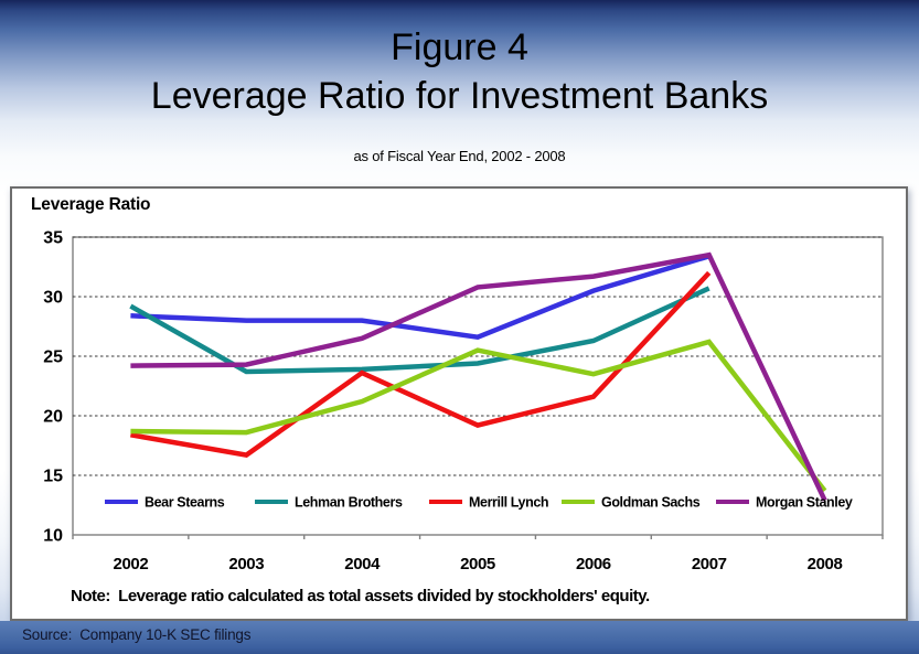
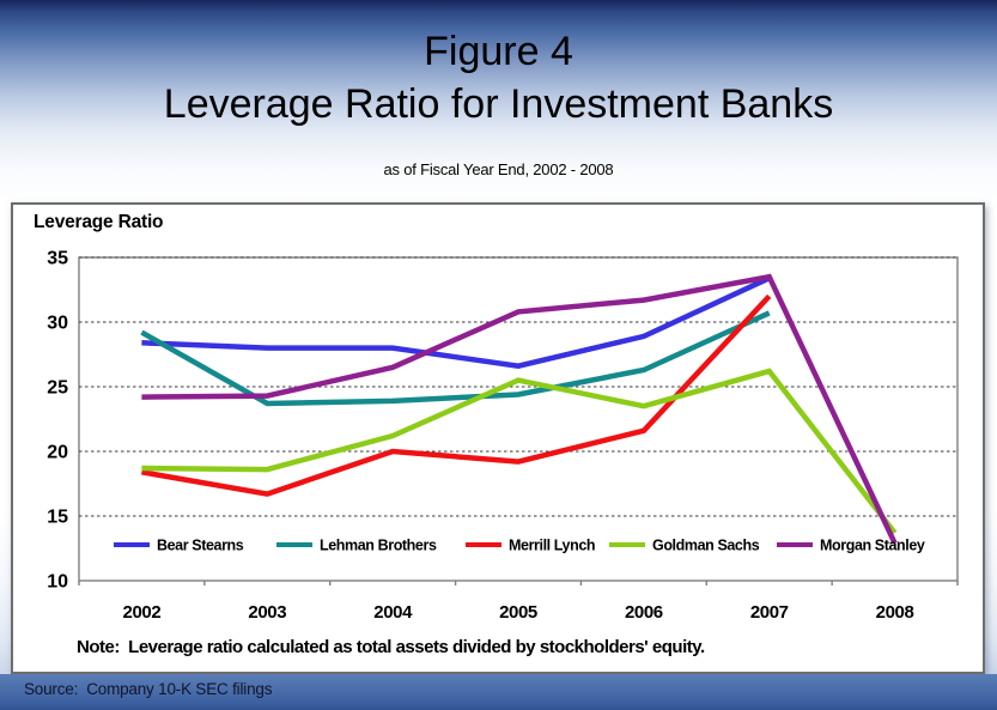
Merrill Lynch/2004: 23.6 -> 20.0
Bear Stearns/2006: 30.5 -> 28.9
